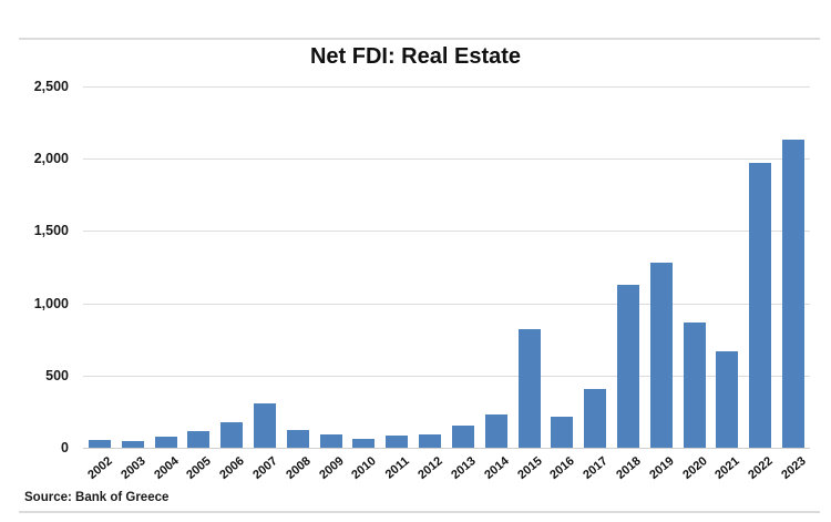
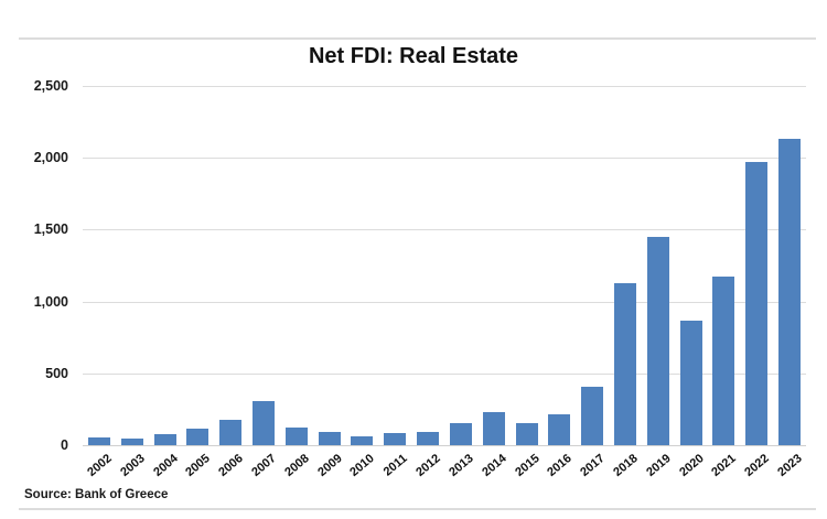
2015: 820 -> 150
2019: 1280 -> 1450
2021: 670 -> 1170
